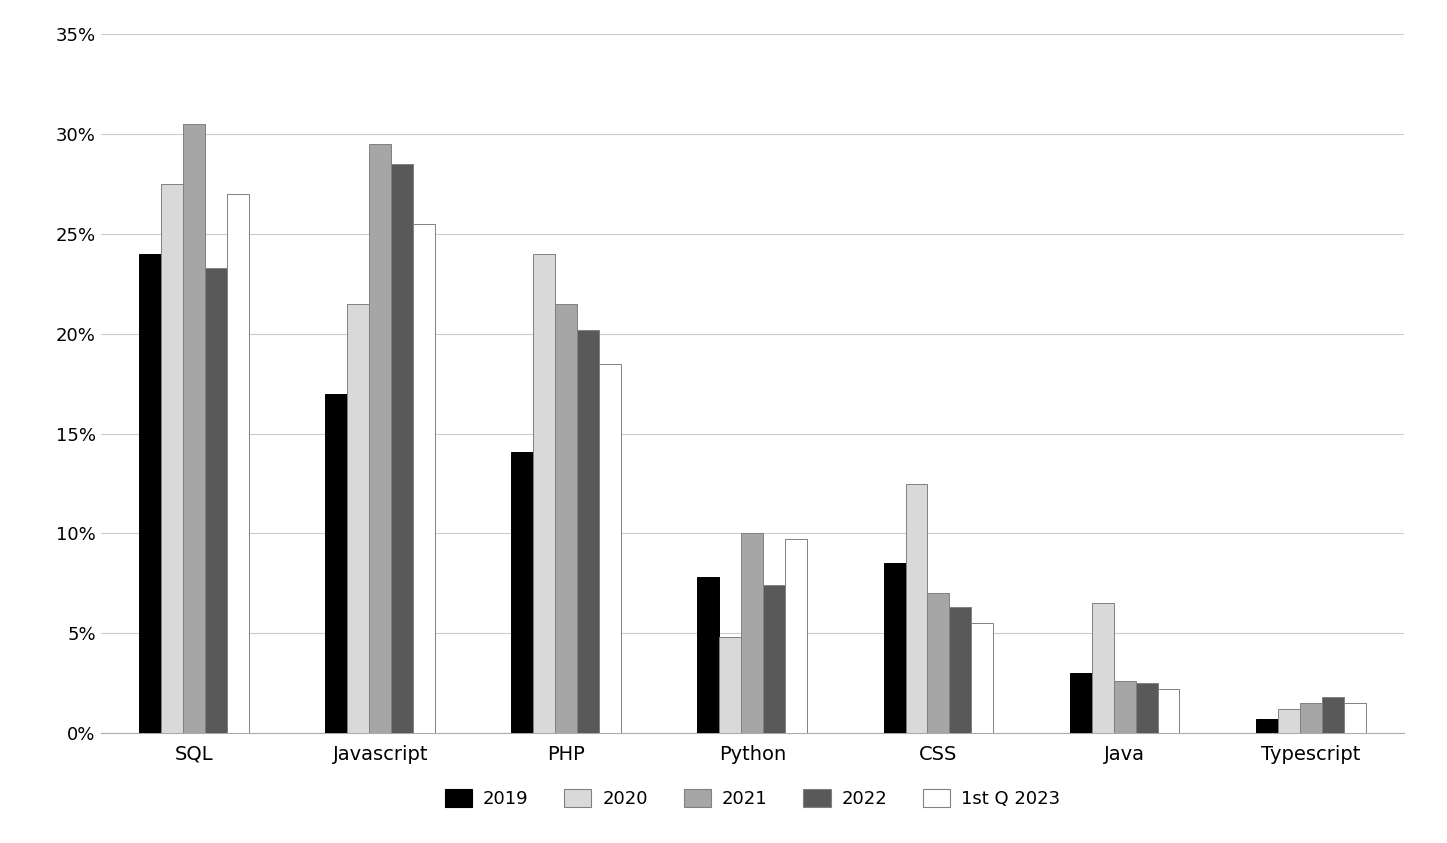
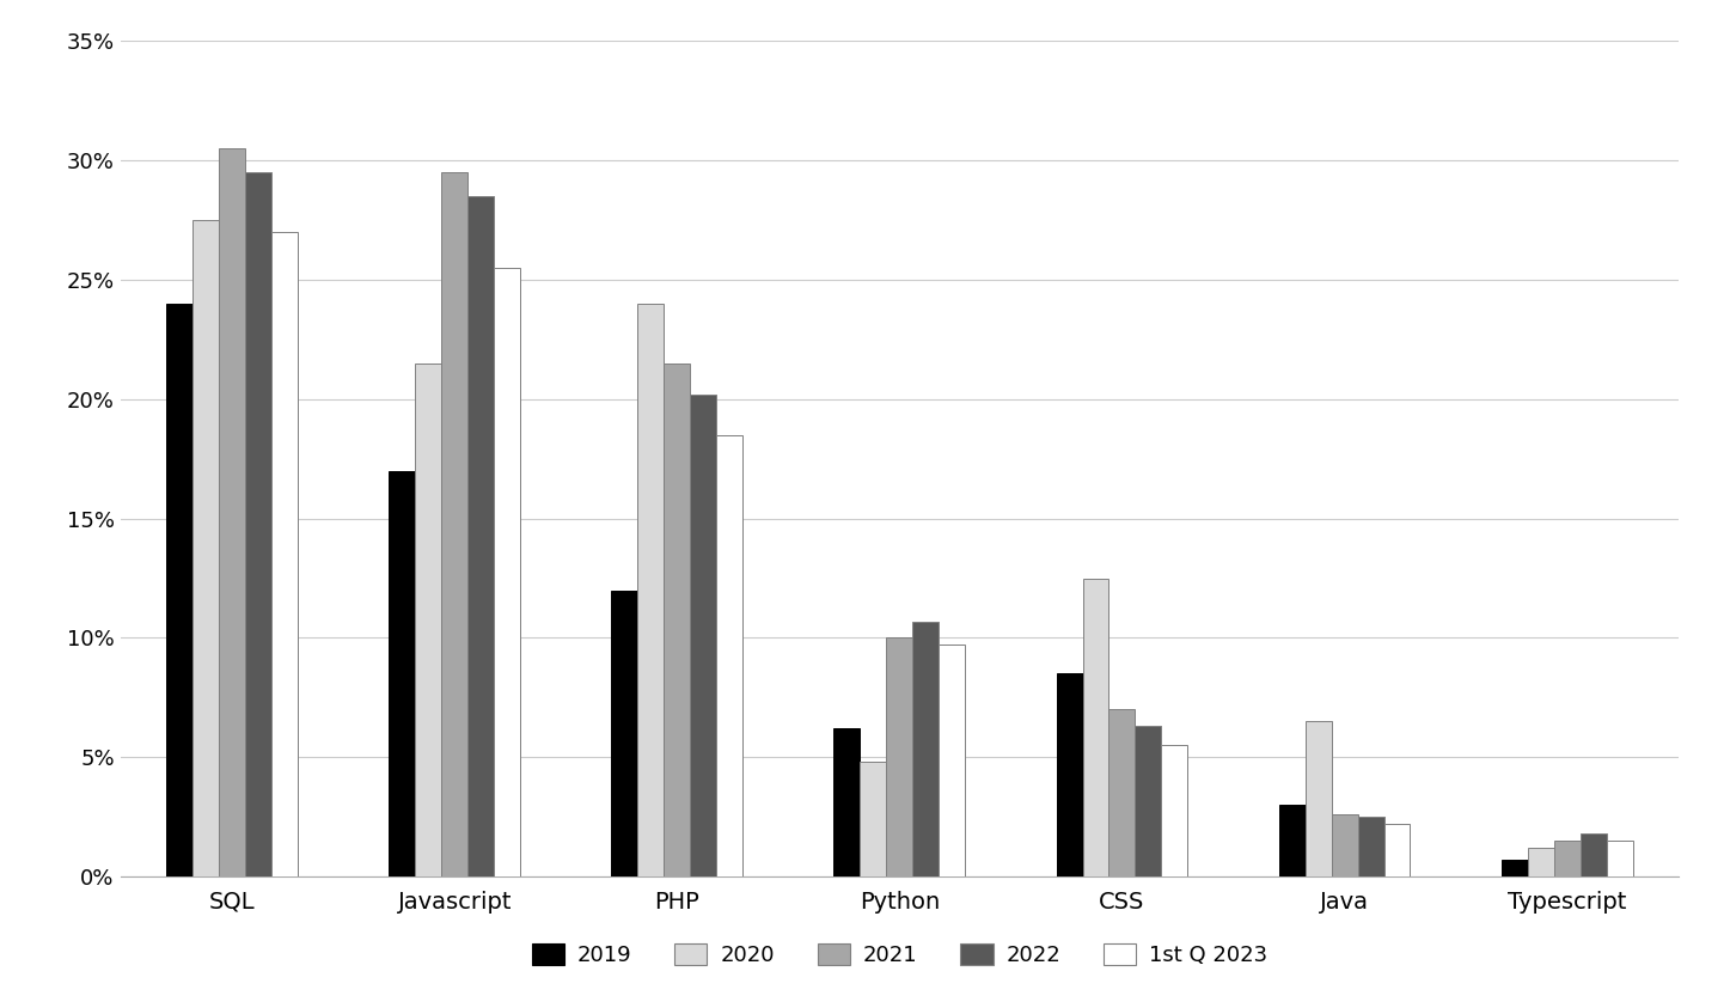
2022/SQL: 23.3% -> 29.5%
2019/PHP: 14.1% -> 12.0%
2019/Python: 7.8% -> 6.2%
2022/Python: 7.4% -> 10.7%
